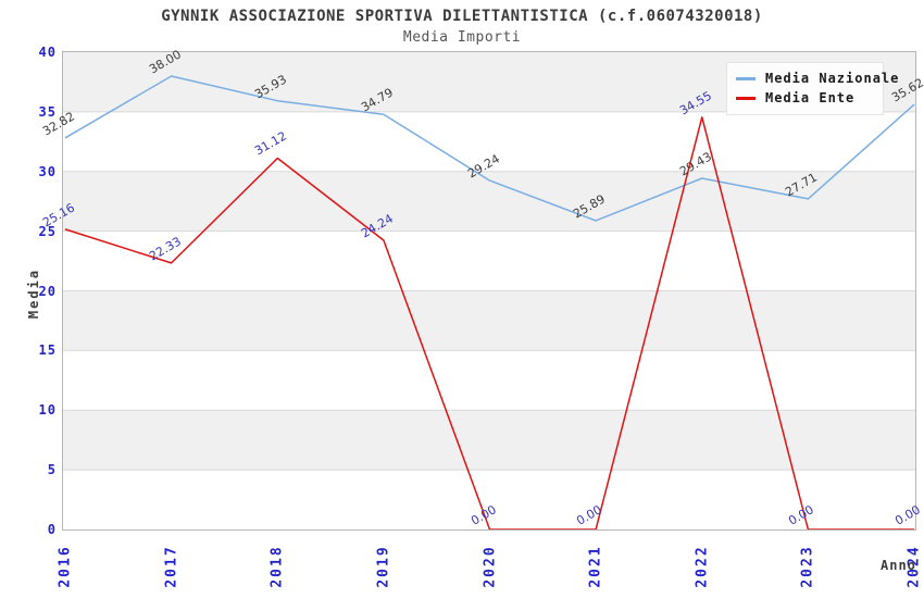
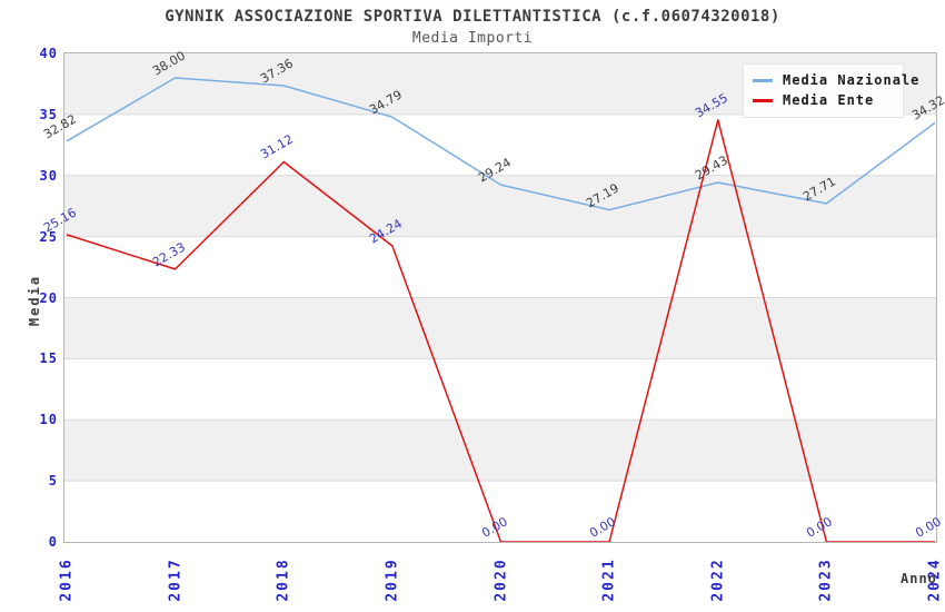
Media Nazionale/2018: 35.93 -> 37.36
Media Nazionale/2021: 25.89 -> 27.19
Media Nazionale/2024: 35.62 -> 34.32
